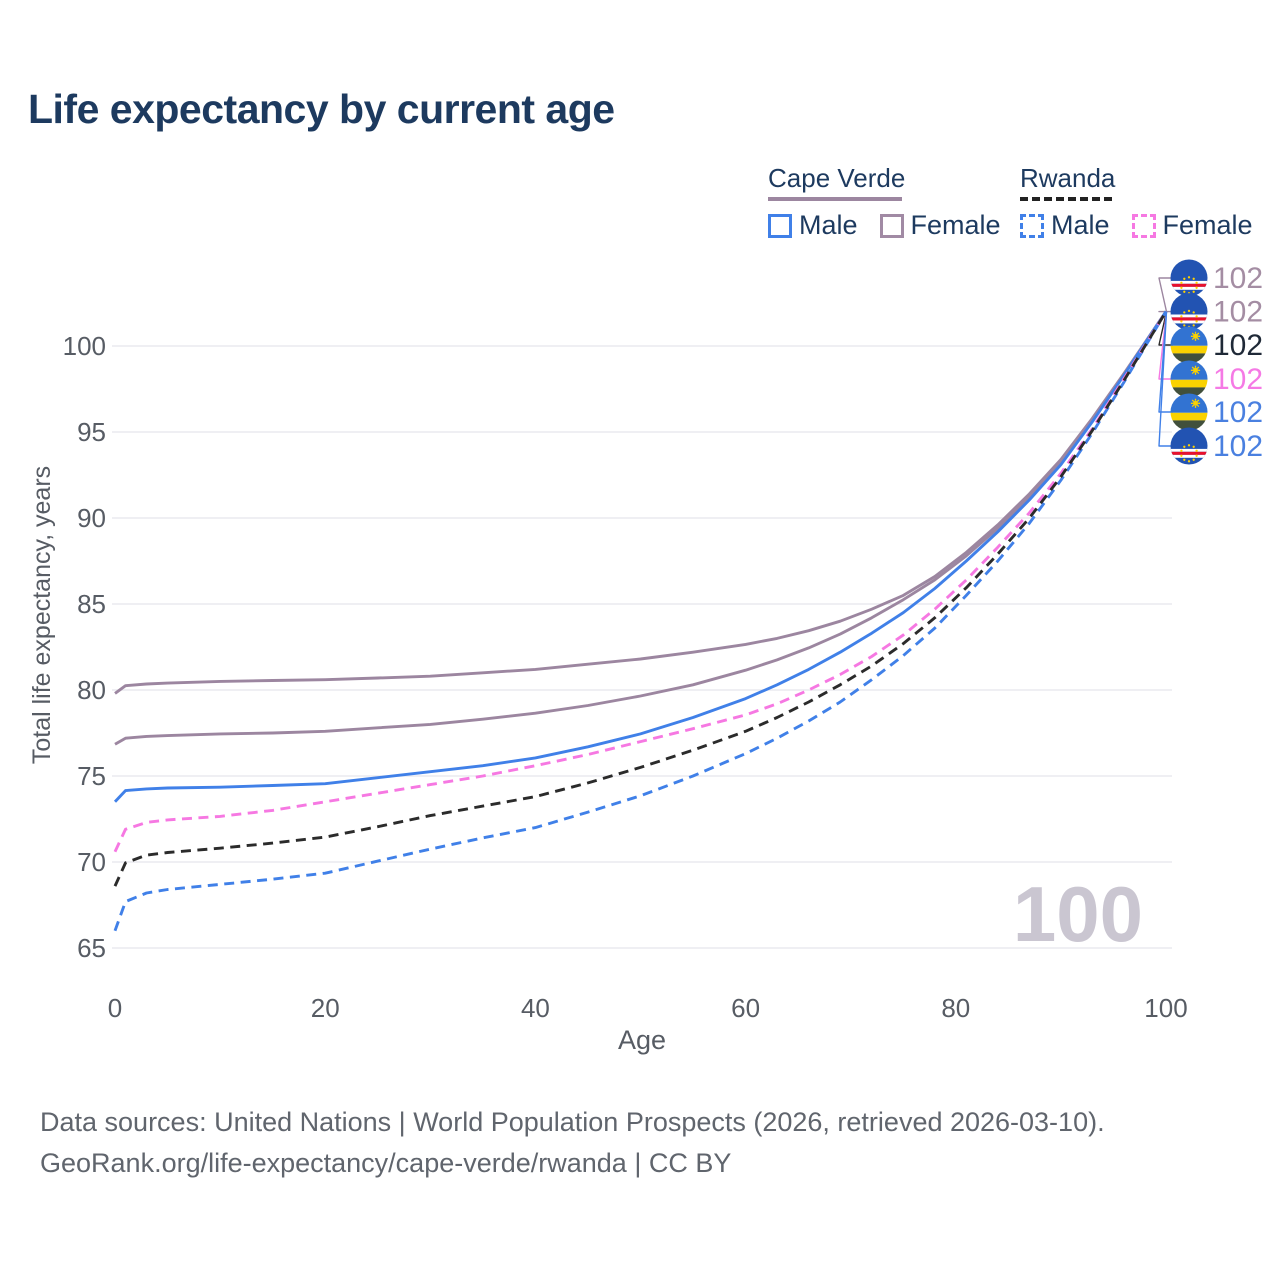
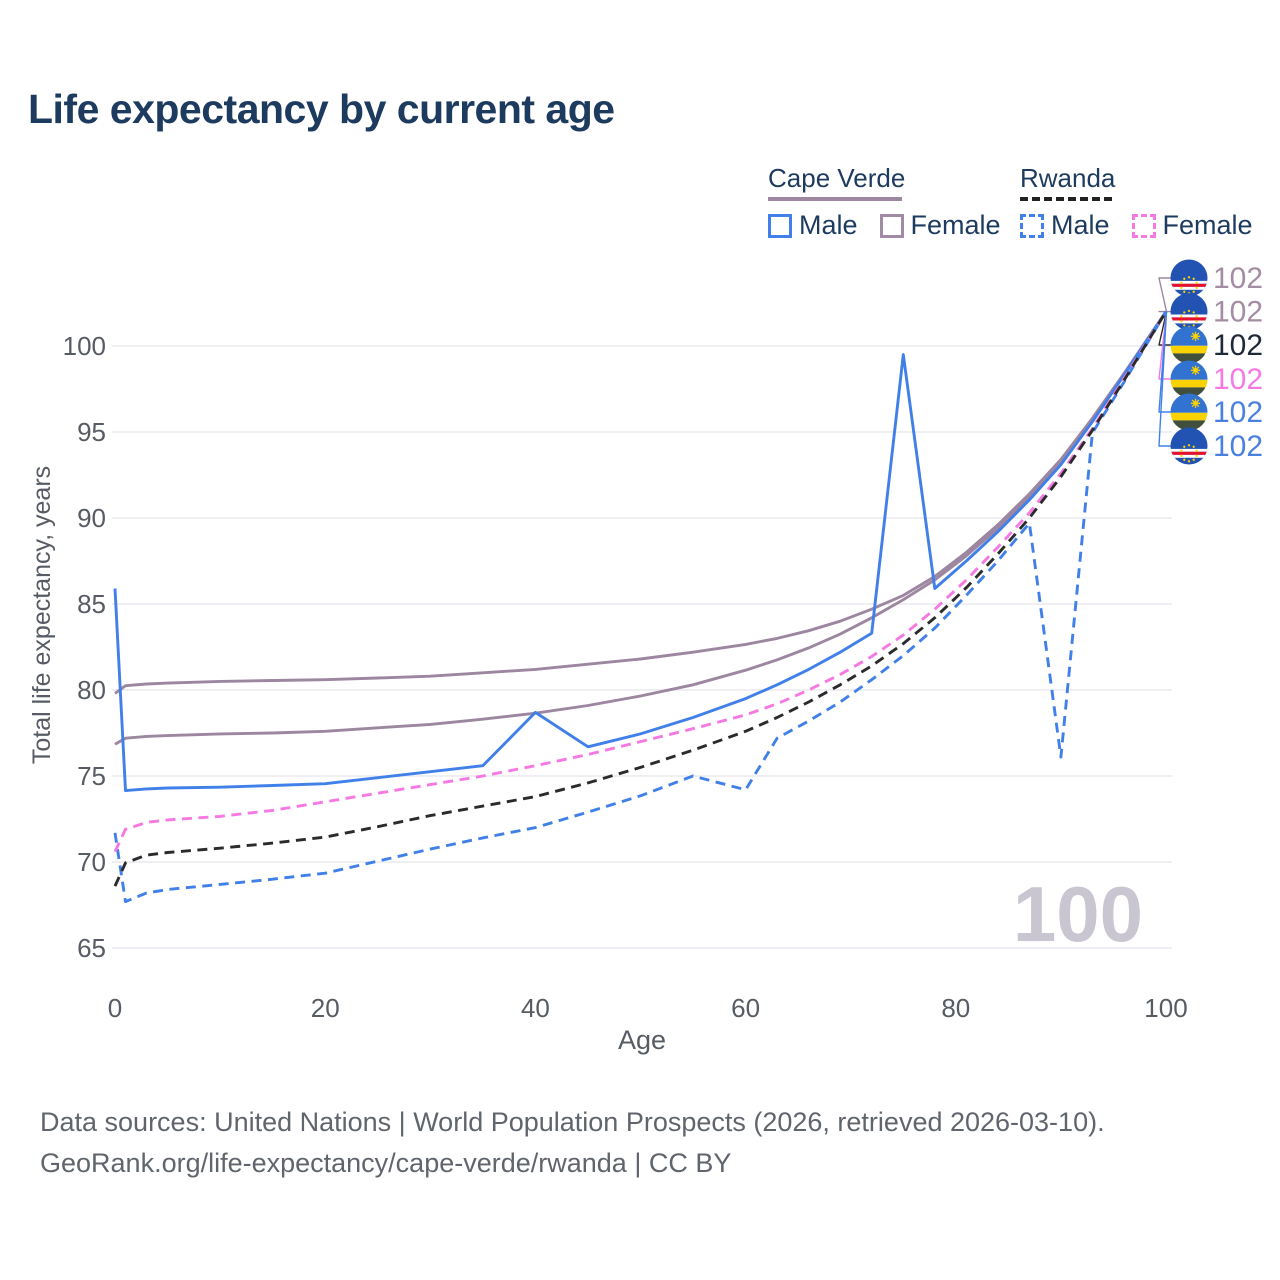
Cape Verde Male/0: 73.5 -> 85.9
Rwanda Male/0: 66.0 -> 71.7
Cape Verde Male/40: 76.0 -> 78.7
Rwanda Male/60: 76.3 -> 74.2
Cape Verde Male/75: 84.5 -> 99.5
Rwanda Male/90: 92.2 -> 76.1
